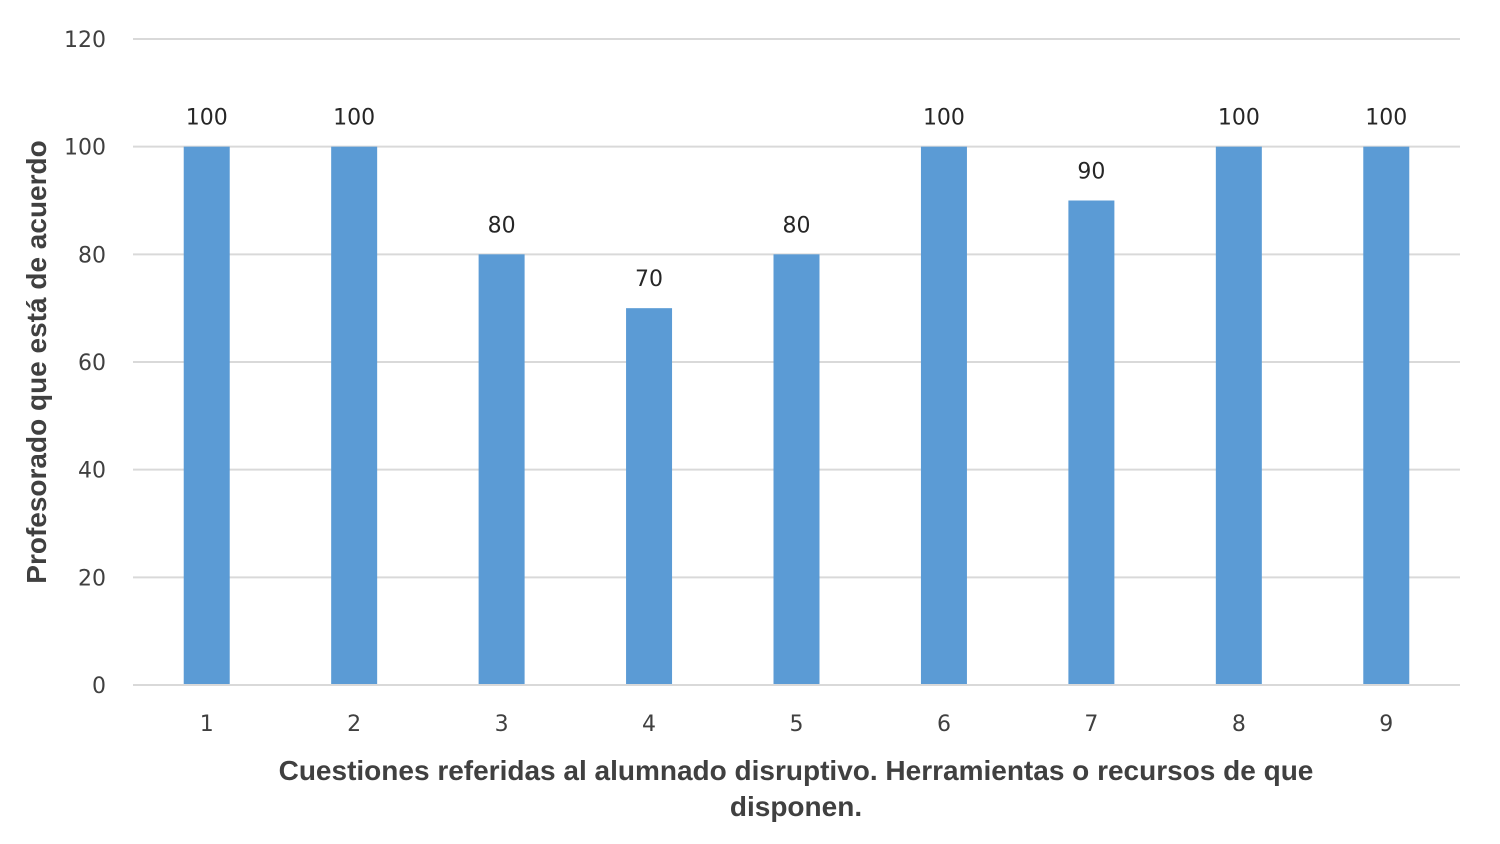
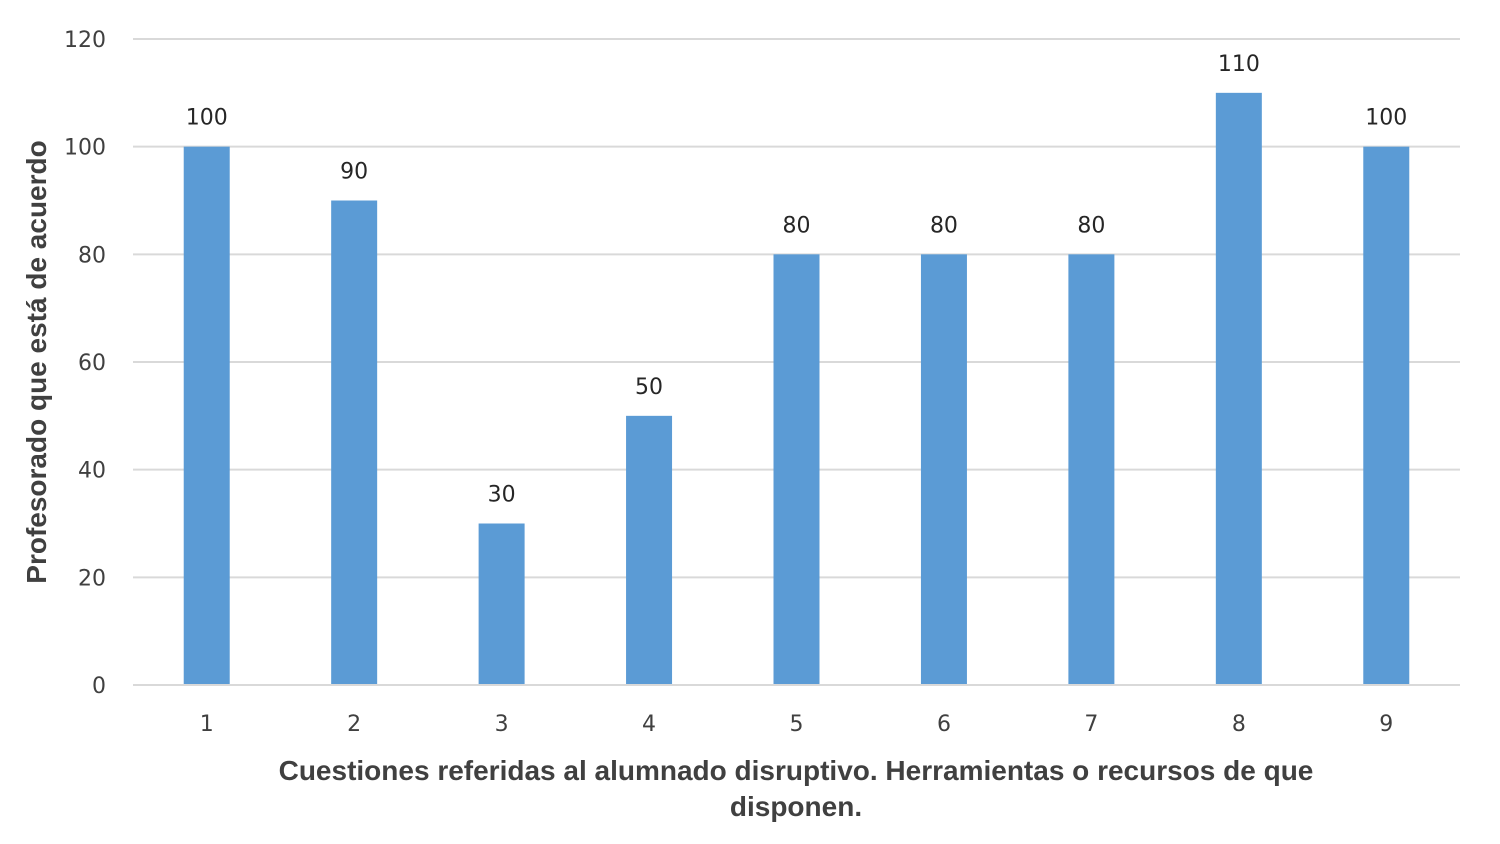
2: 100 -> 90
3: 80 -> 30
4: 70 -> 50
6: 100 -> 80
7: 90 -> 80
8: 100 -> 110
